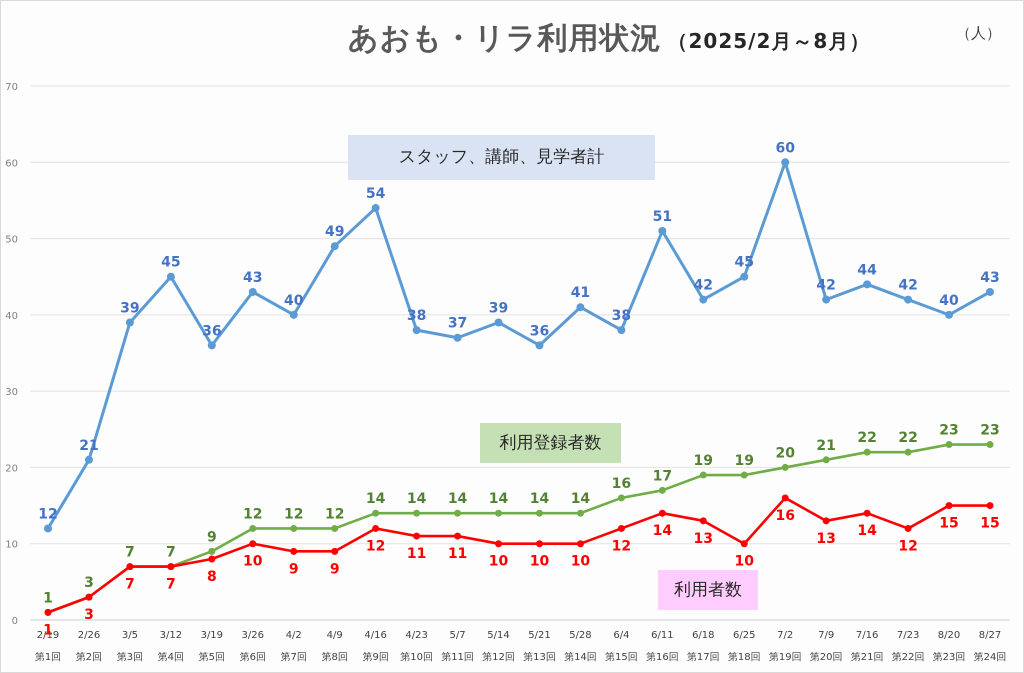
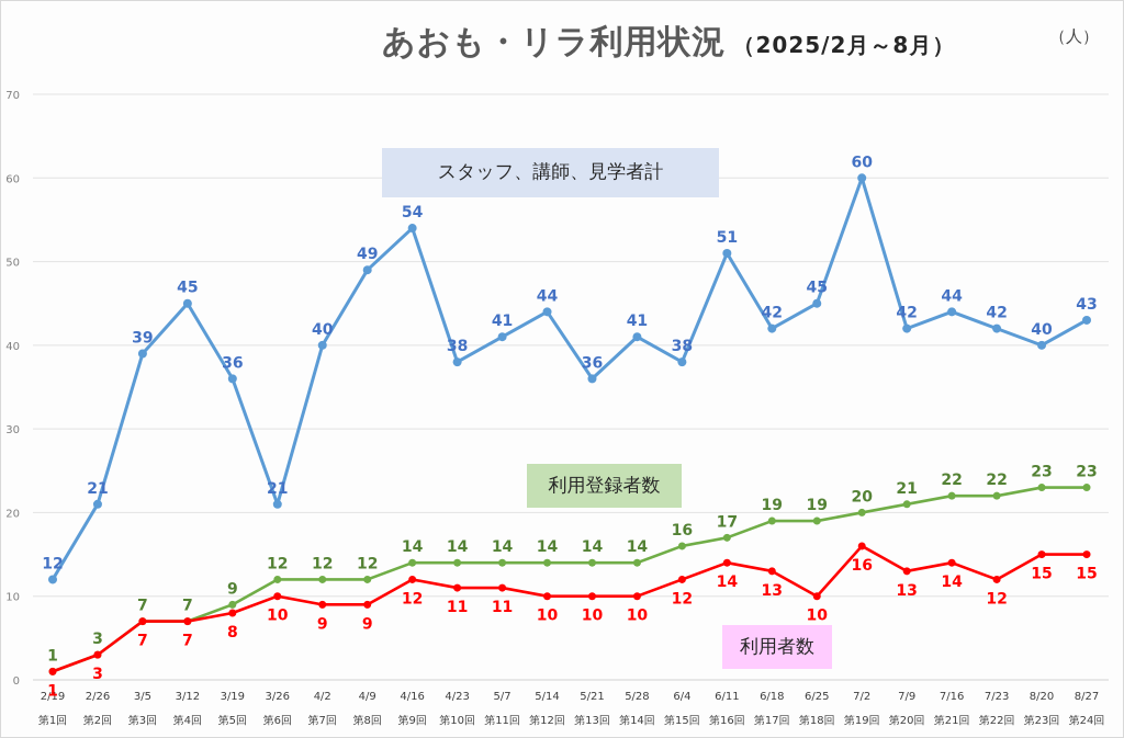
スタッフ、講師、見学者計/3/26: 43 -> 21
スタッフ、講師、見学者計/5/7: 37 -> 41
スタッフ、講師、見学者計/5/14: 39 -> 44
